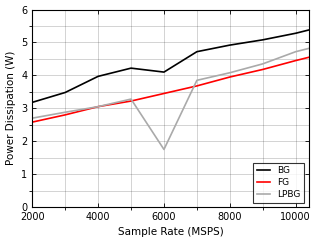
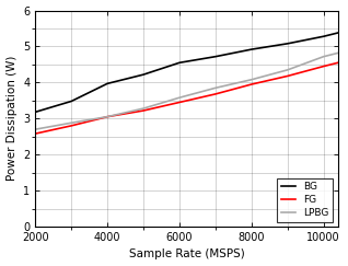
BG/6000: 4.10 -> 4.55
LPBG/6000: 1.75 -> 3.58
